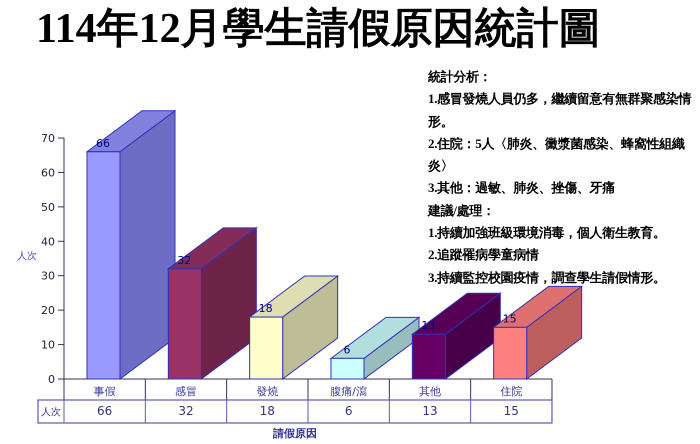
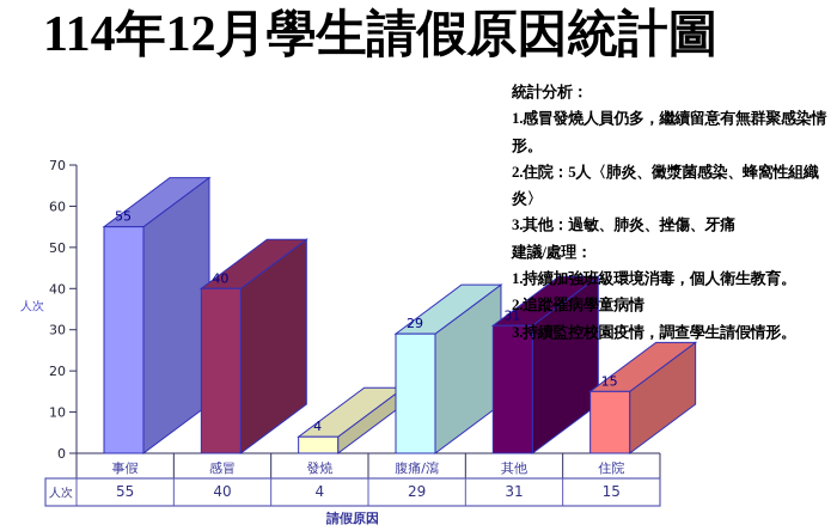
事假: 66 -> 55
感冒: 32 -> 40
發燒: 18 -> 4
腹痛/瀉: 6 -> 29
其他: 13 -> 31
